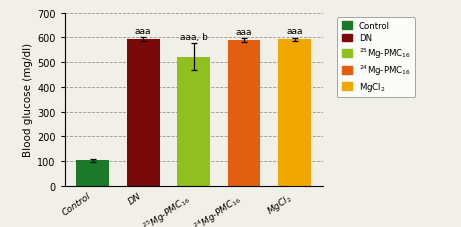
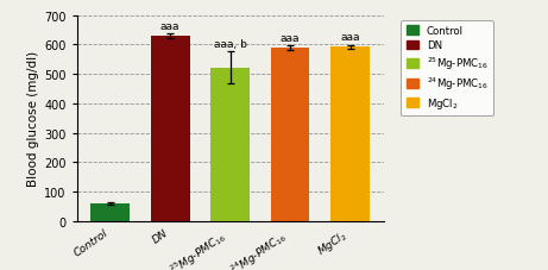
Control: 103 -> 60
DN: 592 -> 630
